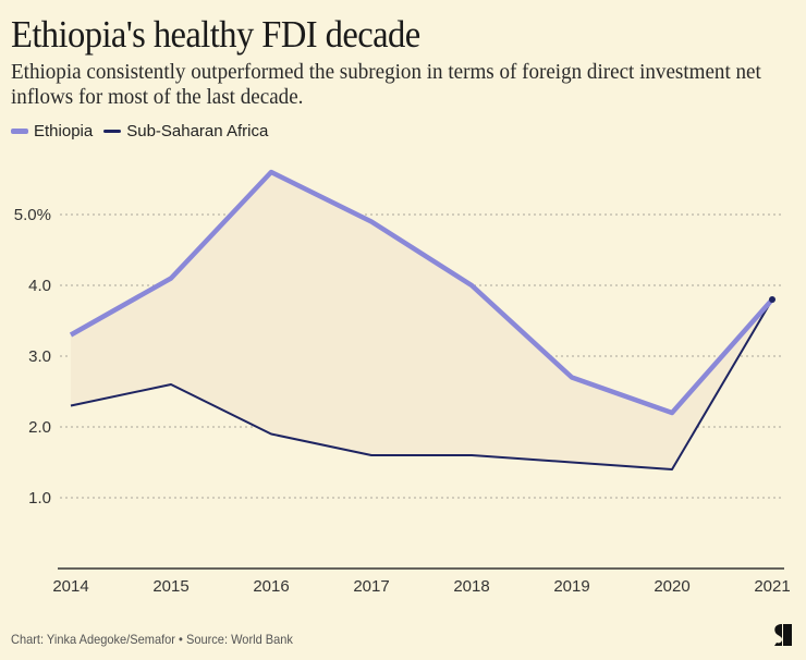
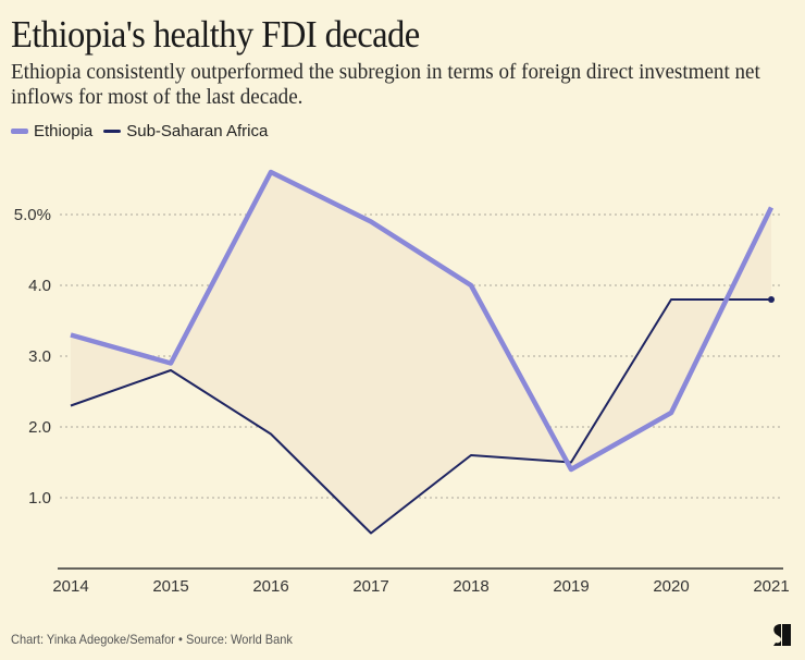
Ethiopia/2015: 4.1% -> 2.9%
Sub-Saharan Africa/2015: 2.6% -> 2.8%
Sub-Saharan Africa/2017: 1.6% -> 0.5%
Ethiopia/2019: 2.7% -> 1.4%
Sub-Saharan Africa/2020: 1.4% -> 3.8%
Ethiopia/2021: 3.8% -> 5.1%
